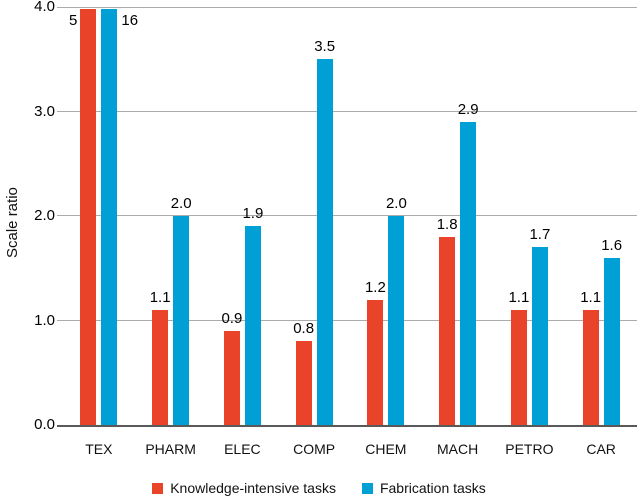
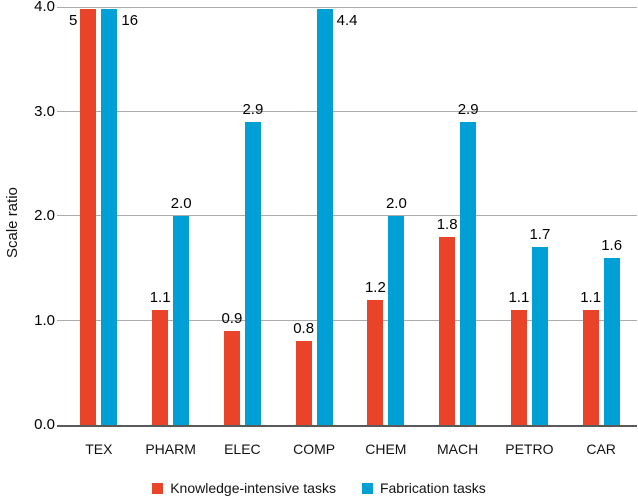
Fabrication tasks/ELEC: 1.9 -> 2.9
Fabrication tasks/COMP: 3.5 -> 4.4
